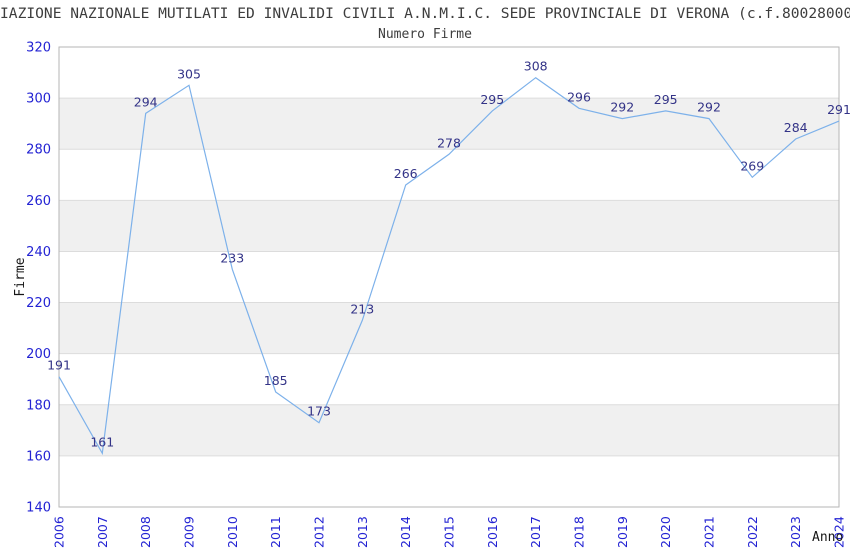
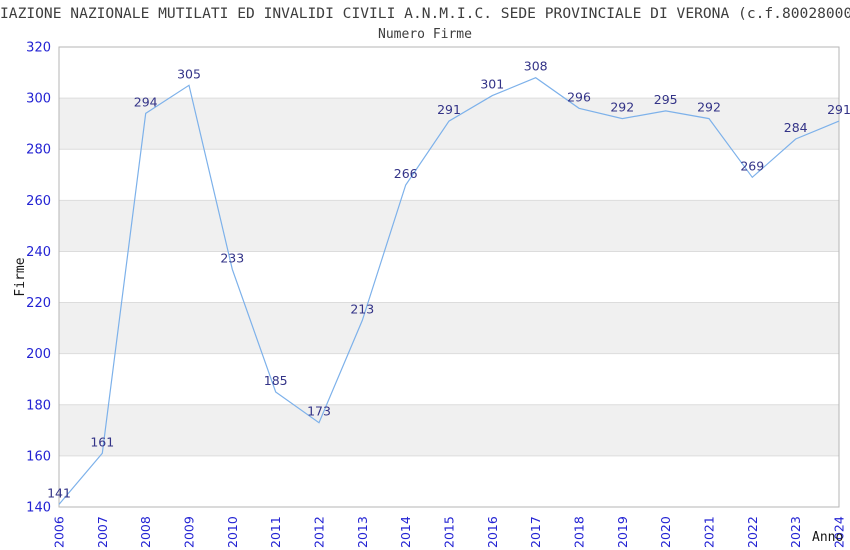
2006: 191 -> 141
2015: 278 -> 291
2016: 295 -> 301
